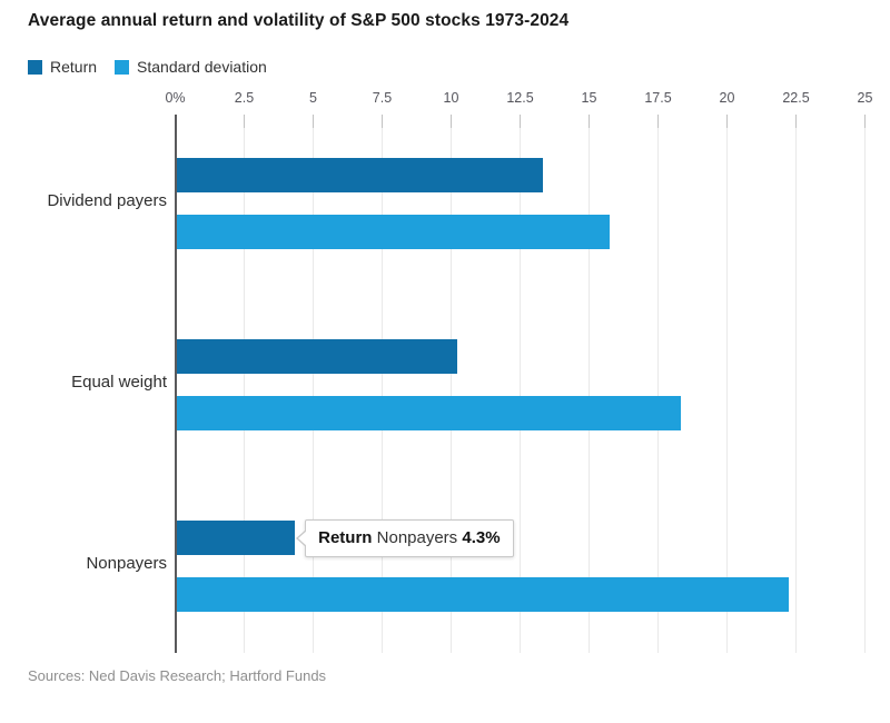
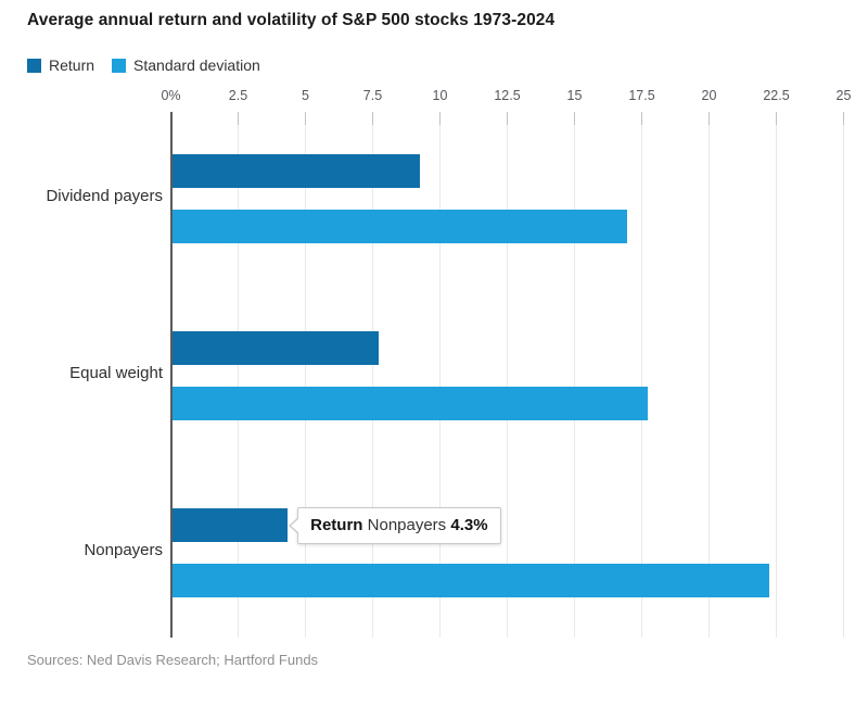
Return/Dividend payers: 13.3 -> 9.2
Standard deviation/Dividend payers: 15.7 -> 16.9
Return/Equal weight: 10.2 -> 7.7
Standard deviation/Equal weight: 18.3 -> 17.7
